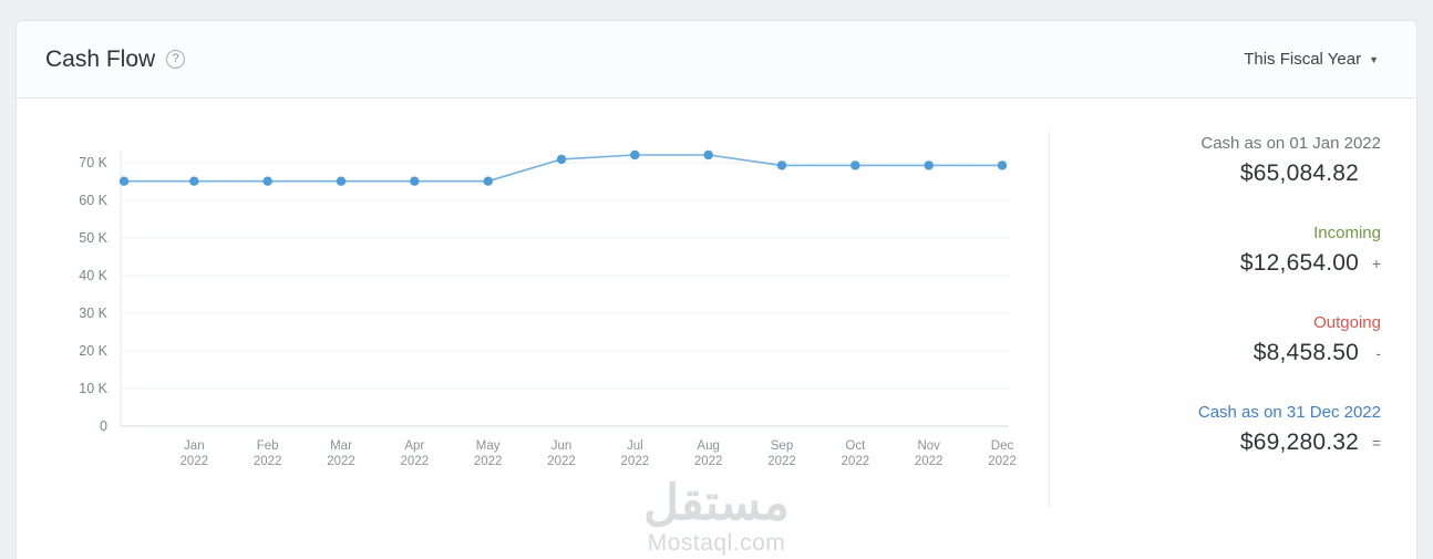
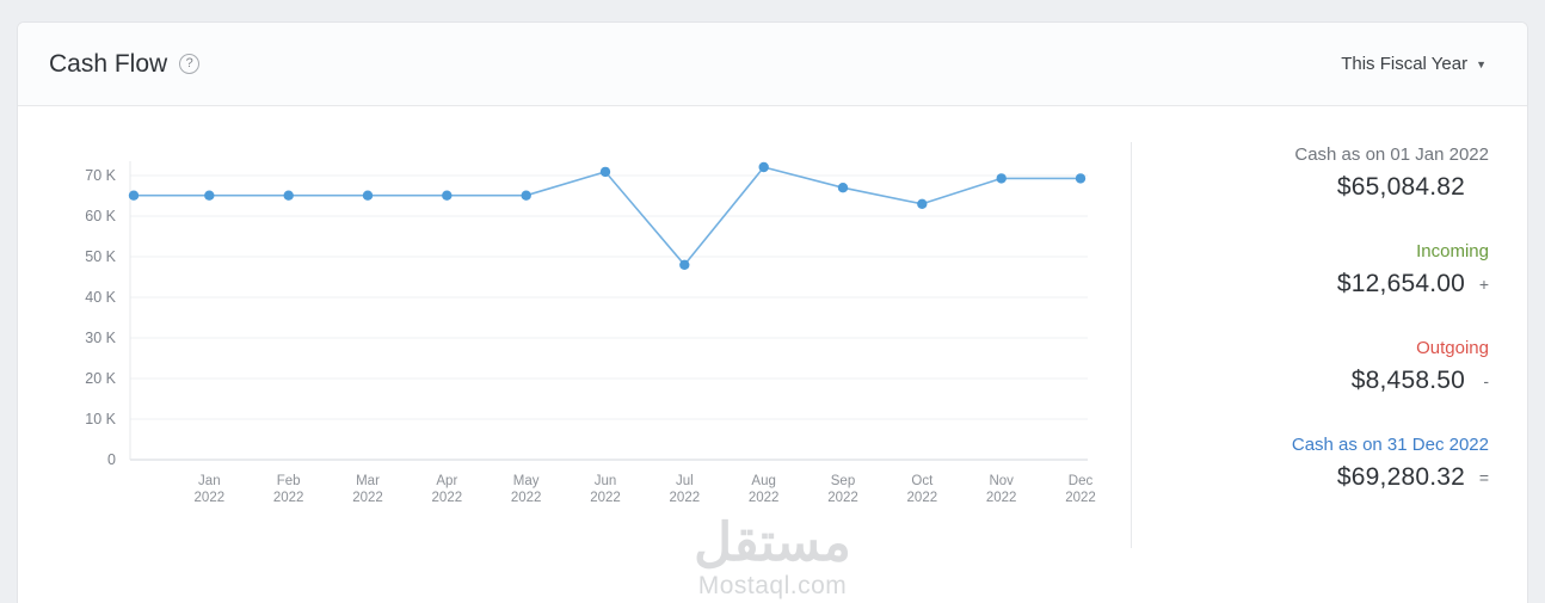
Jul: 72K -> 48K
Sep: 69K -> 67K
Oct: 69K -> 63K
